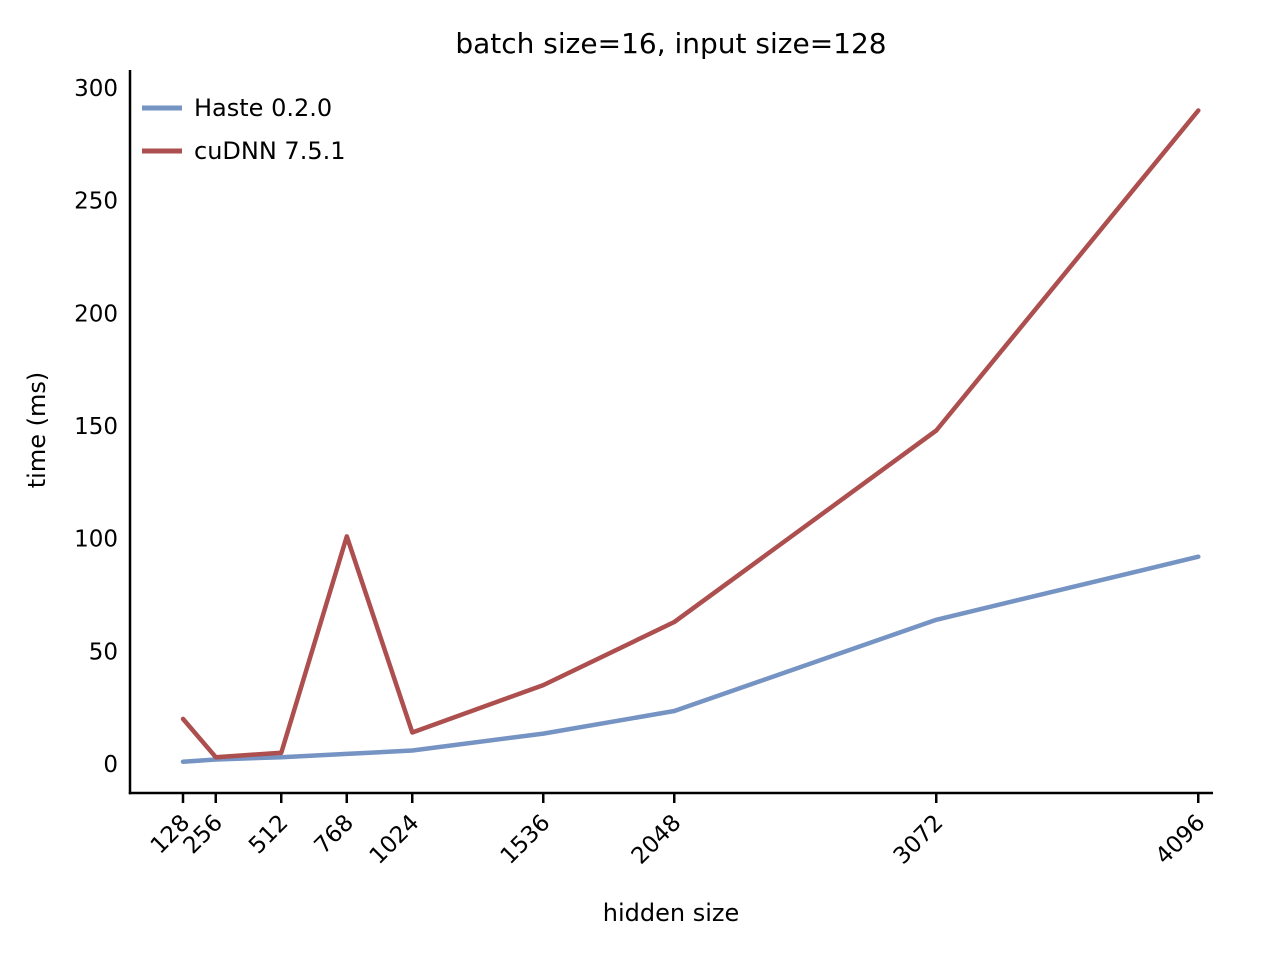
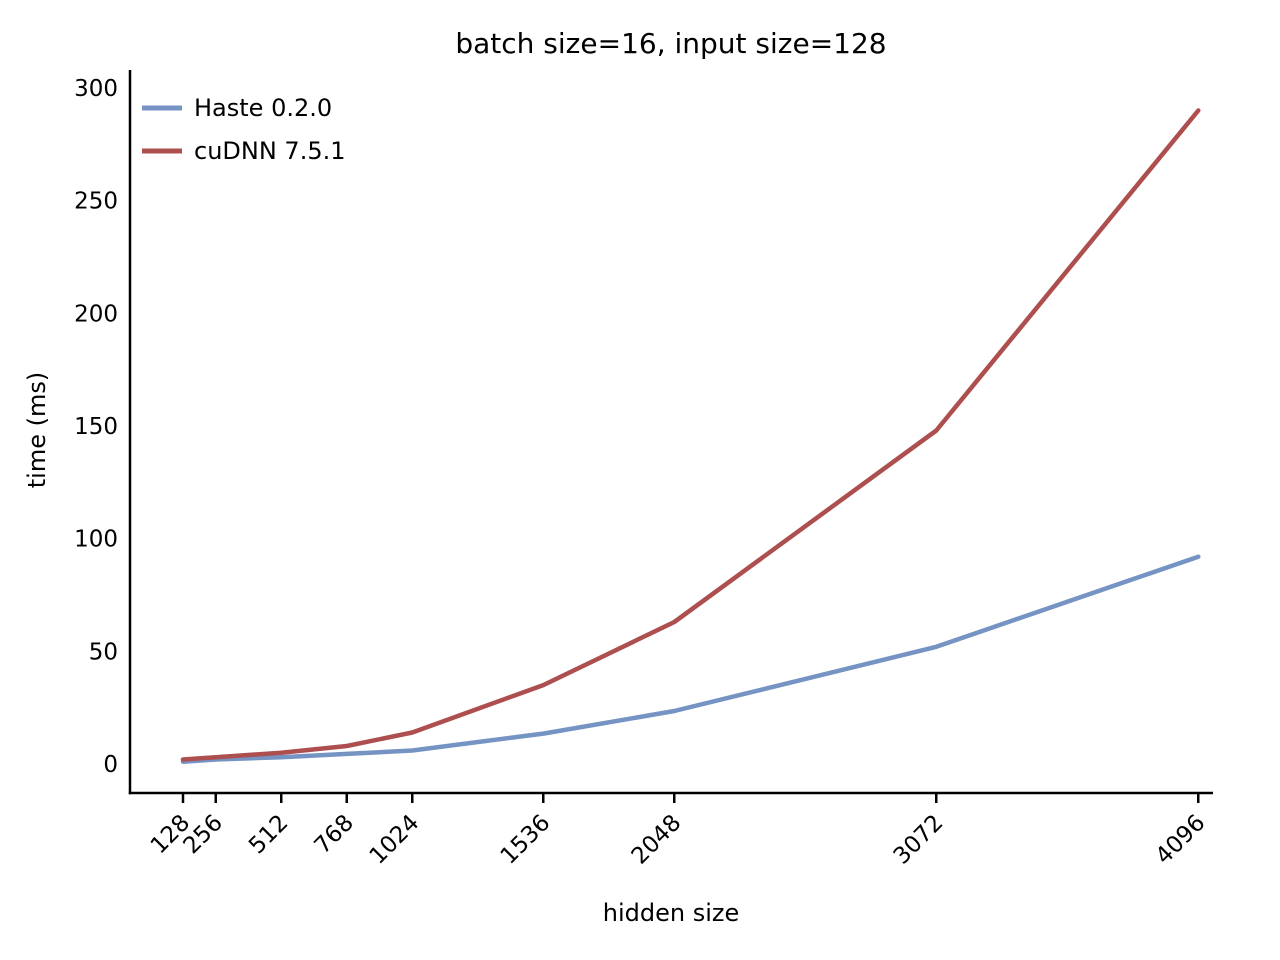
cuDNN 7.5.1/128: 20 -> 2
cuDNN 7.5.1/768: 101 -> 8
Haste 0.2.0/3072: 64 -> 52
